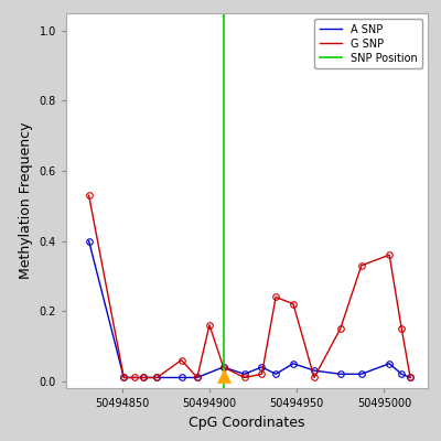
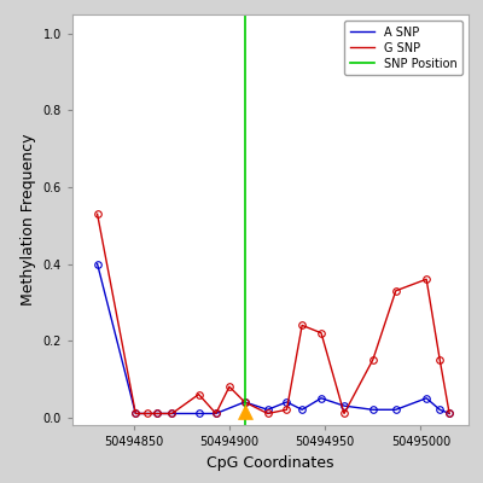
G SNP/50494900: 0.16 -> 0.08
